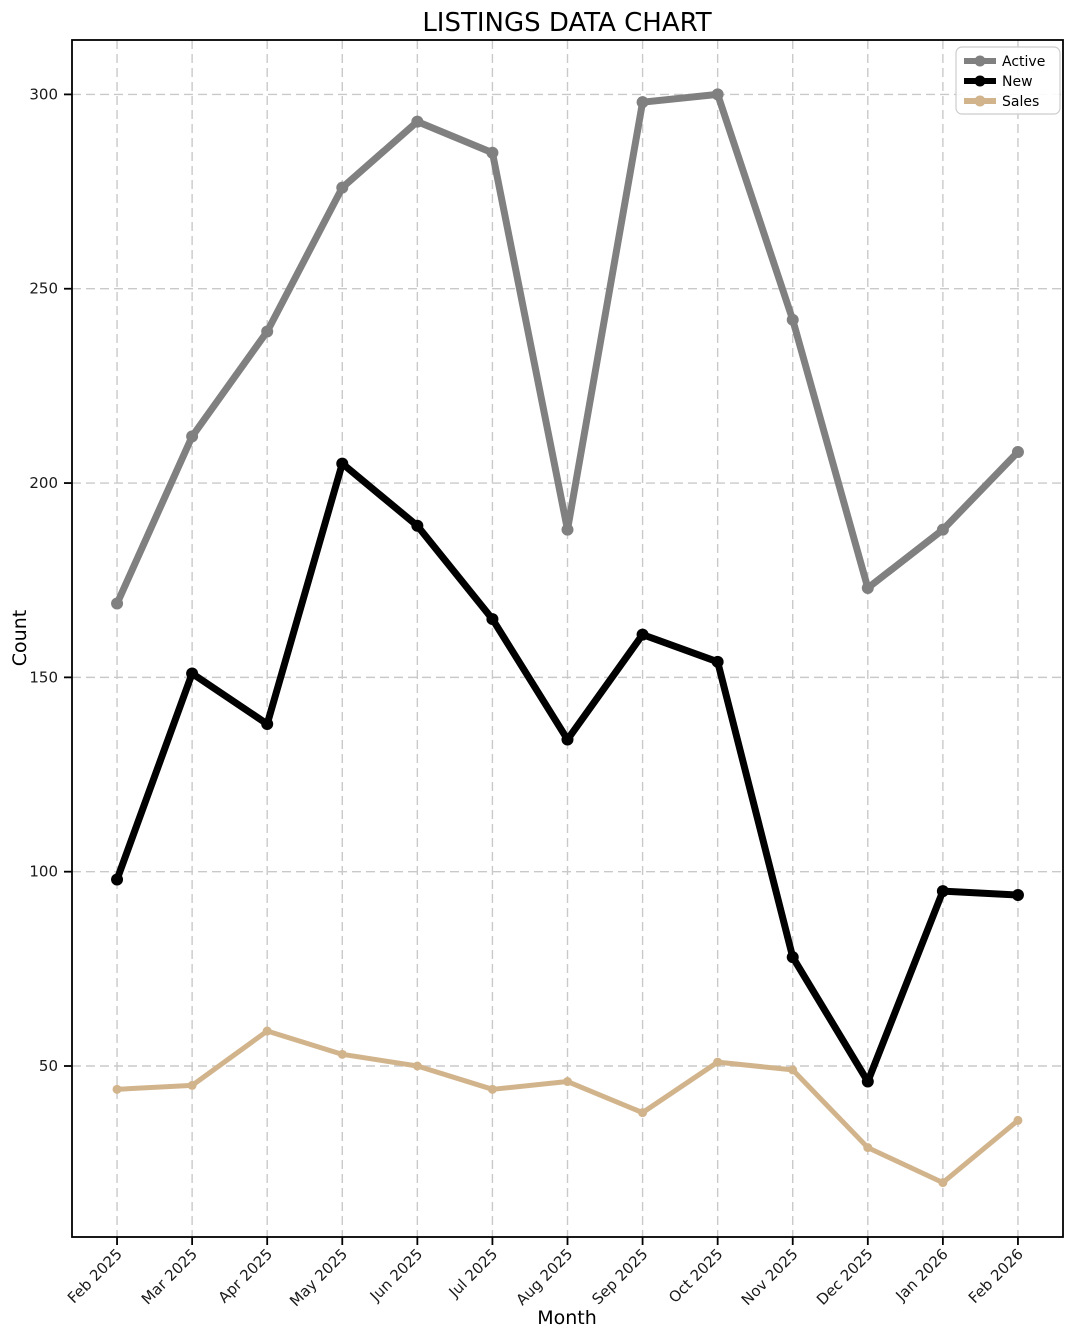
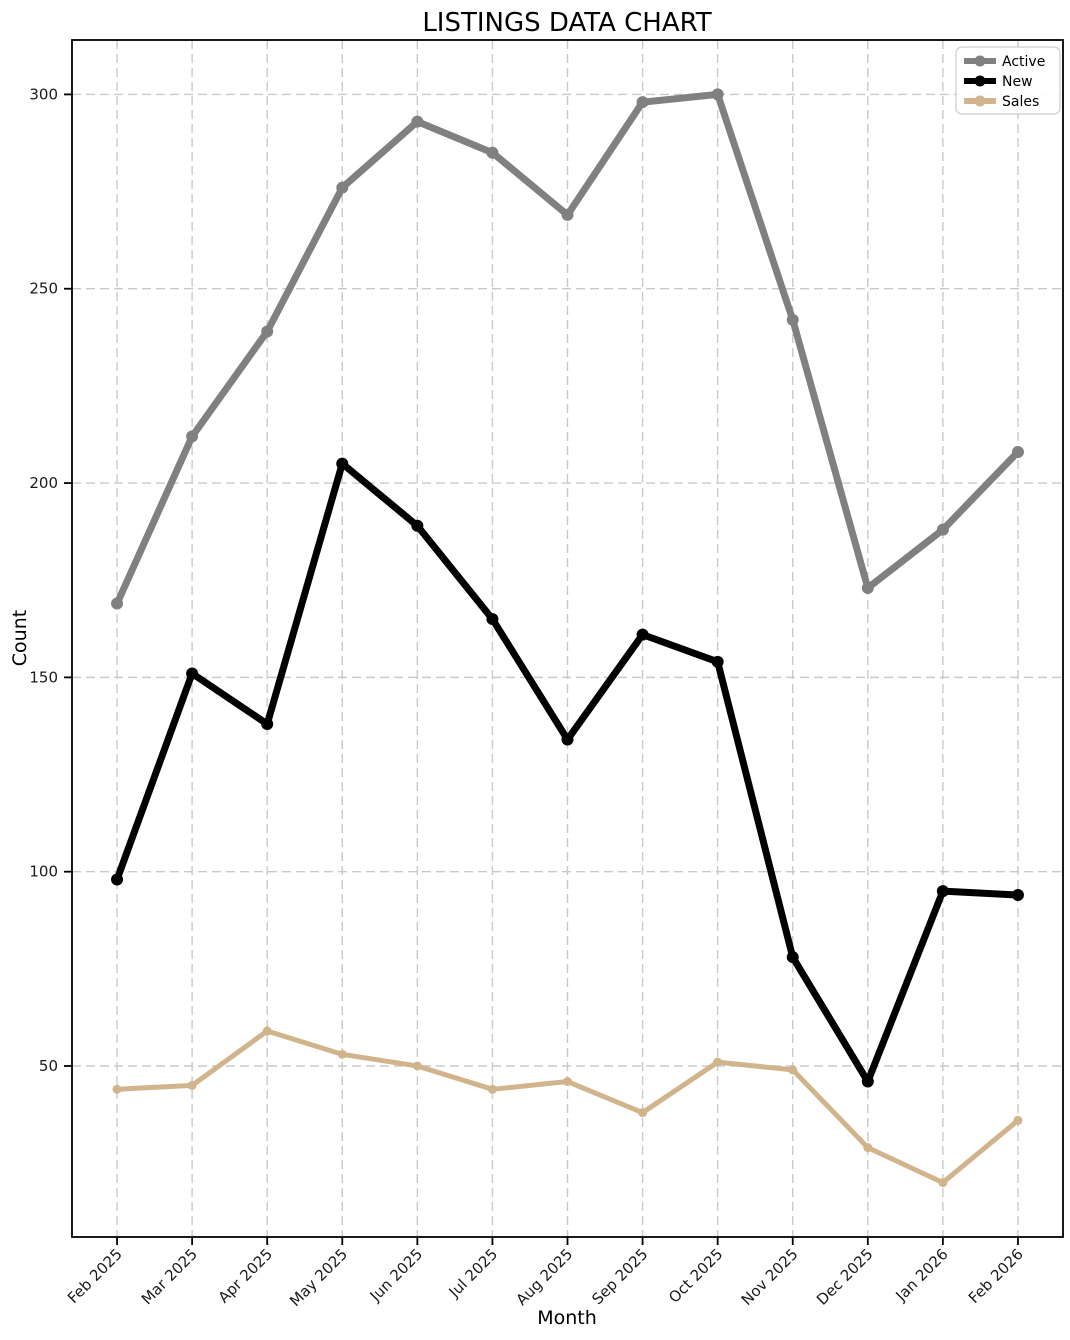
Active/Aug 2025: 188 -> 269
